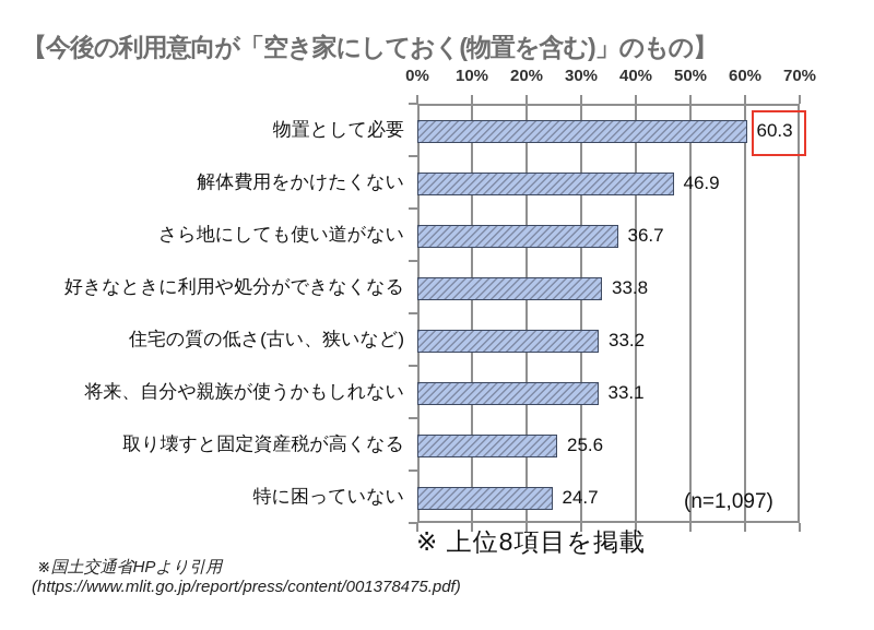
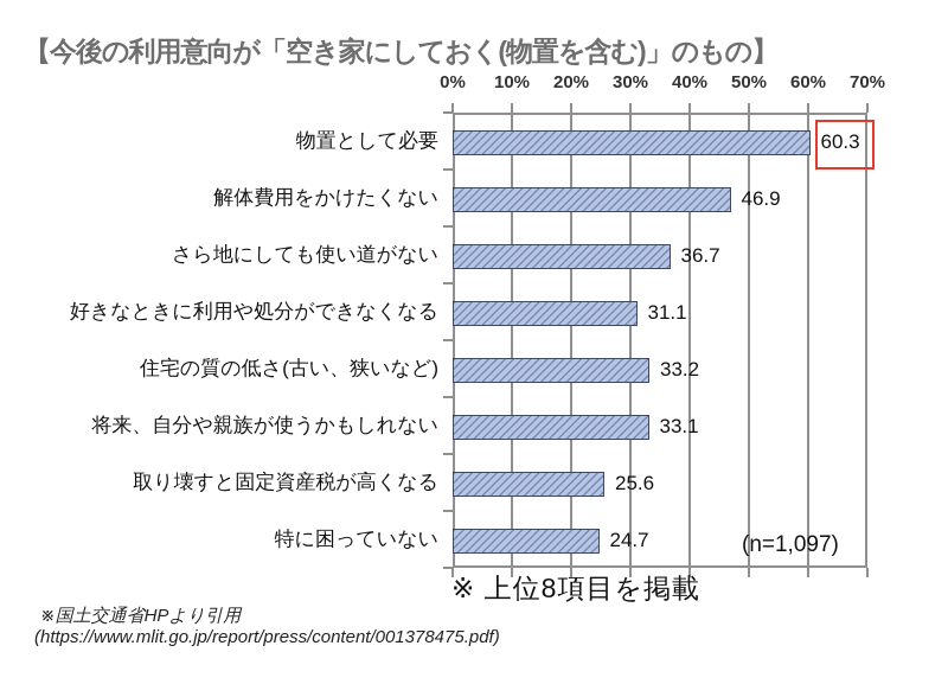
好きなときに利用や処分ができなくなる: 33.8 -> 31.1
